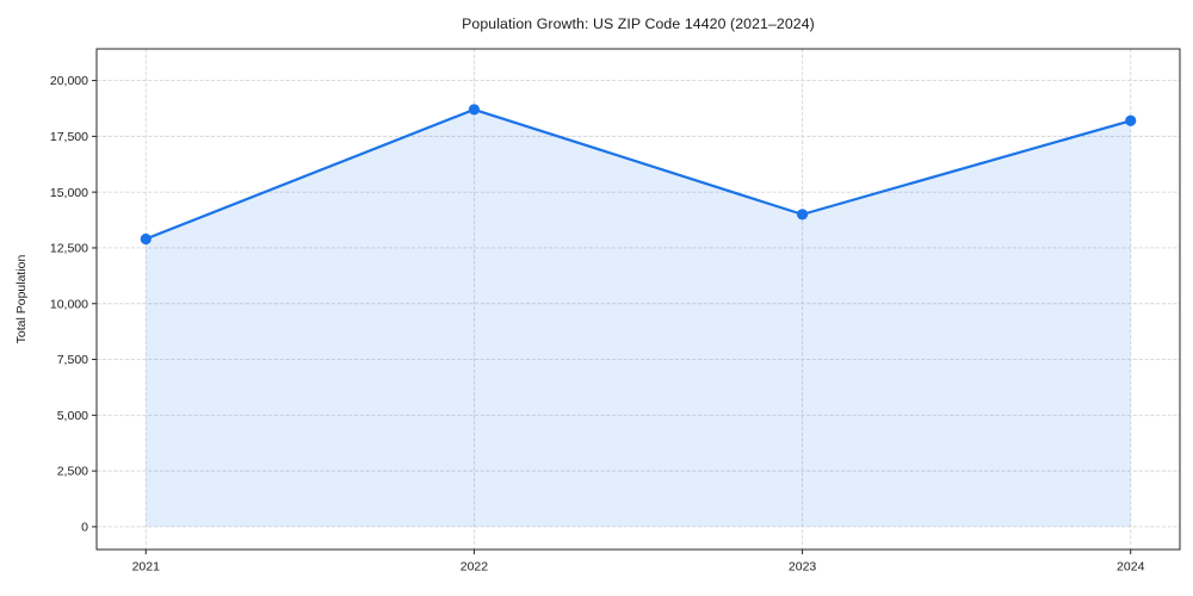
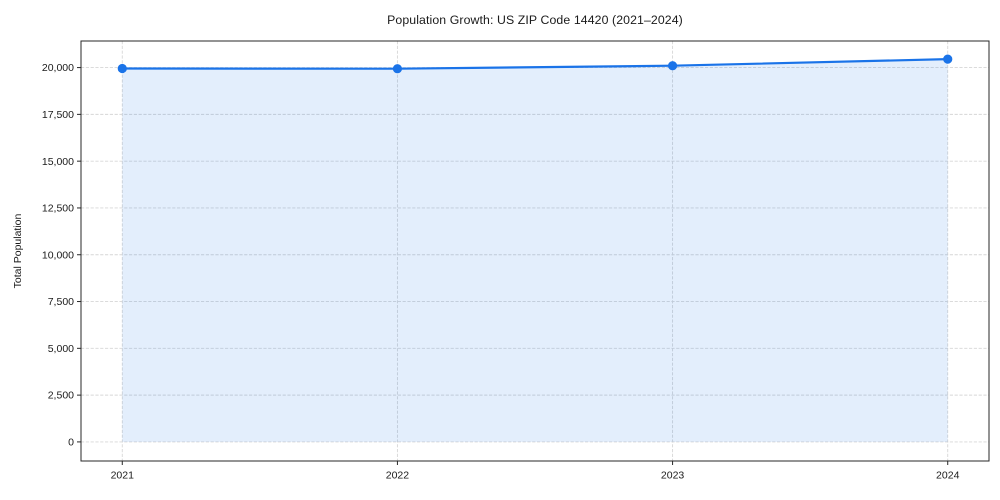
2021: 12900 -> 20000
2022: 18700 -> 19900
2023: 14000 -> 20100
2024: 18200 -> 20400
